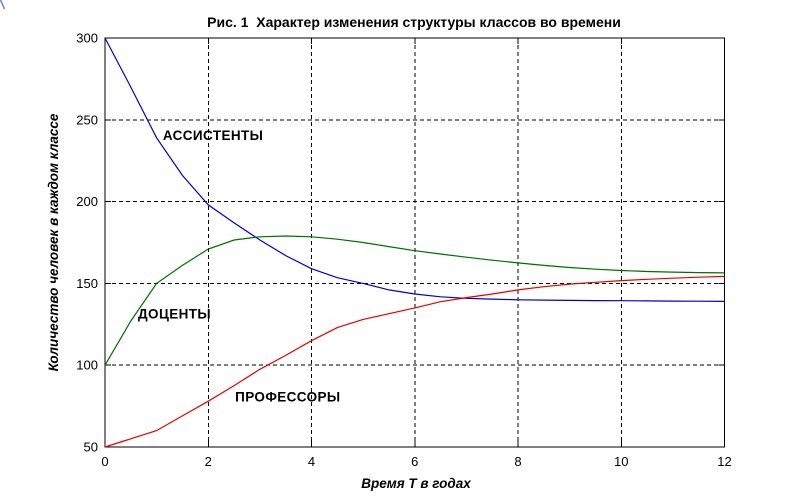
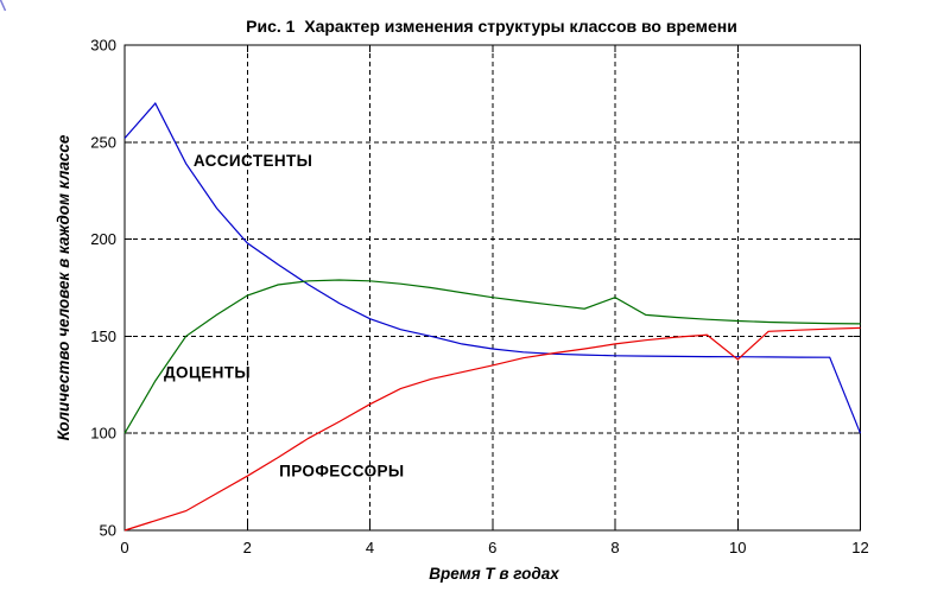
АССИСТЕНТЫ/0: 300 -> 252
ДОЦЕНТЫ/8: 162 -> 170
ПРОФЕССОРЫ/10: 152 -> 138
АССИСТЕНТЫ/12: 139 -> 100
